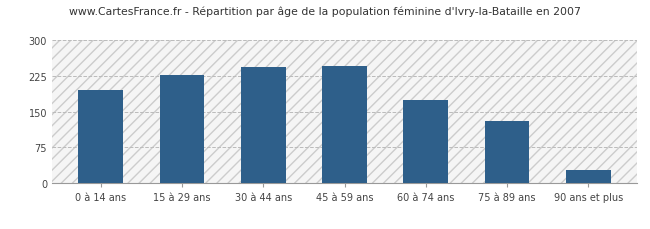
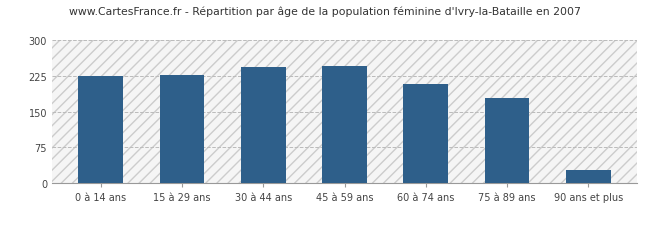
0 à 14 ans: 195 -> 225
60 à 74 ans: 175 -> 208
75 à 89 ans: 130 -> 178
